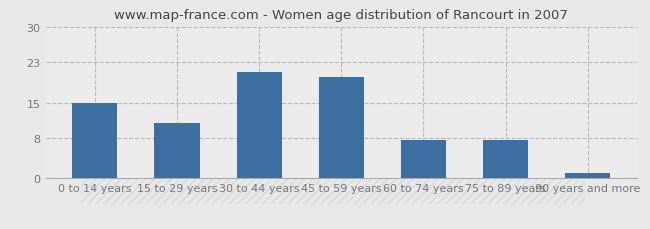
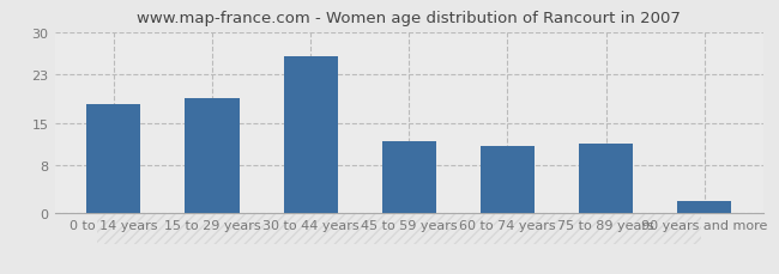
0 to 14 years: 15.0 -> 18.0
15 to 29 years: 11.0 -> 19.0
30 to 44 years: 21.0 -> 26.0
45 to 59 years: 20.0 -> 12.0
60 to 74 years: 7.5 -> 11.2
75 to 89 years: 7.5 -> 11.6
90 years and more: 1.0 -> 2.0
